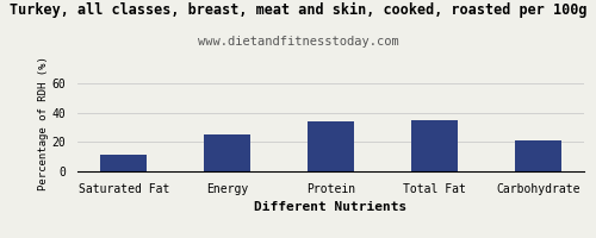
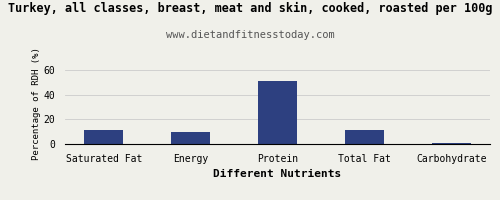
Energy: 25 -> 10
Protein: 34 -> 51
Total Fat: 35 -> 11
Carbohydrate: 21 -> 1
